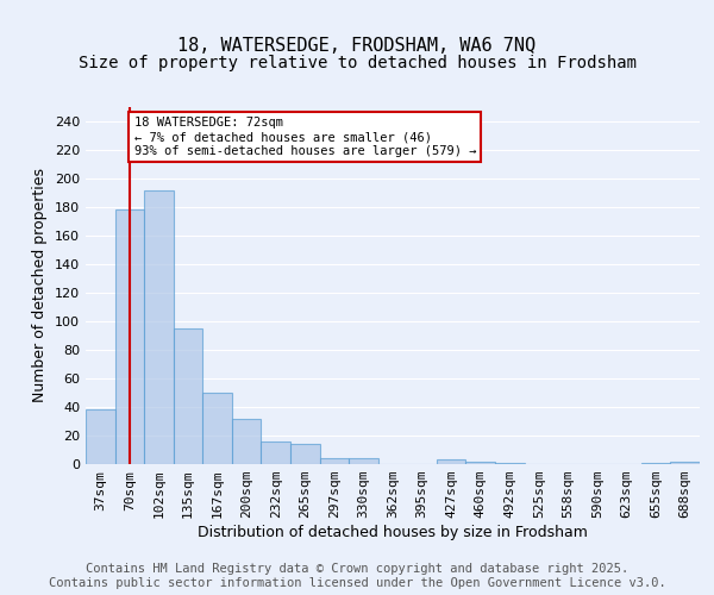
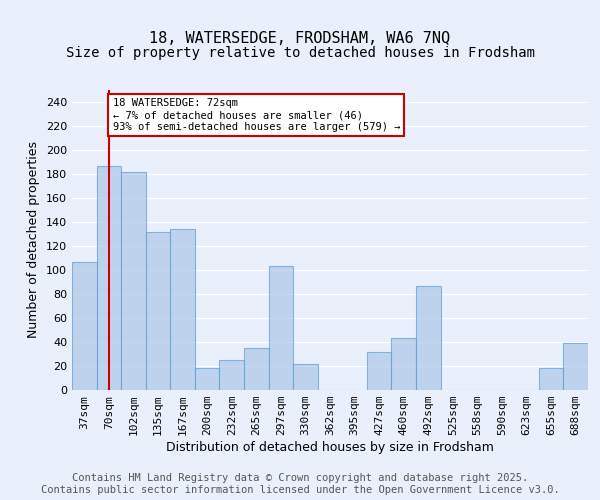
37sqm: 38 -> 107
70sqm: 178 -> 187
102sqm: 192 -> 182
135sqm: 95 -> 132
167sqm: 50 -> 134
200sqm: 32 -> 18
232sqm: 16 -> 25
265sqm: 14 -> 35
297sqm: 4 -> 103
330sqm: 4 -> 22
427sqm: 3 -> 32
460sqm: 2 -> 43
492sqm: 1 -> 87
655sqm: 1 -> 18
688sqm: 2 -> 39
